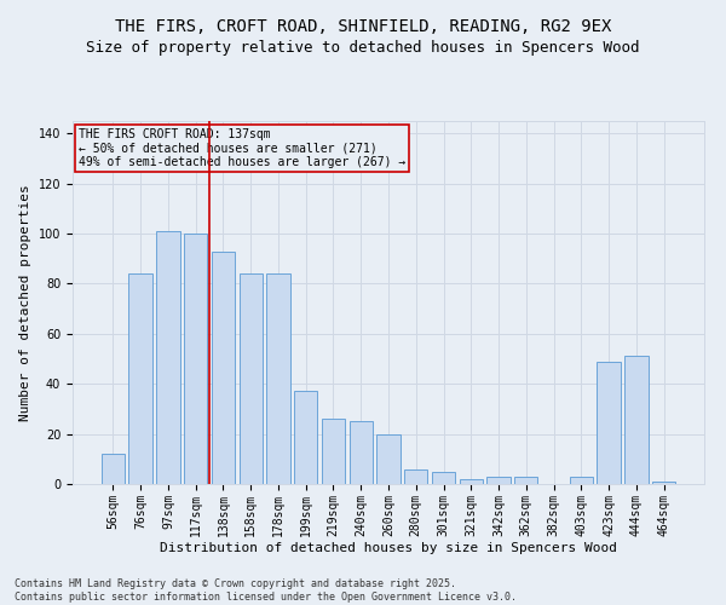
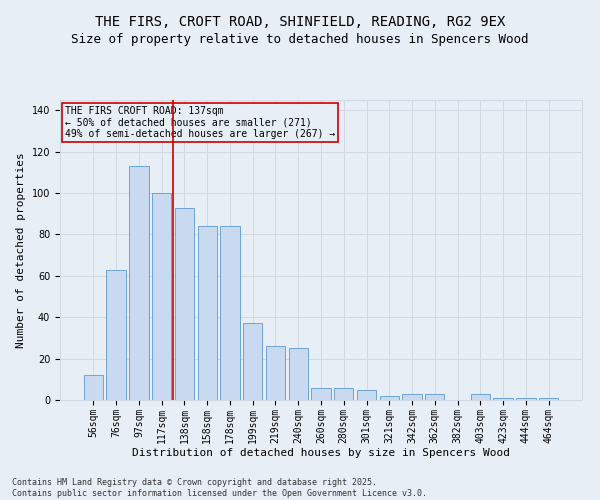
76sqm: 84 -> 63
97sqm: 101 -> 113
260sqm: 20 -> 6
423sqm: 49 -> 1
444sqm: 51 -> 1
